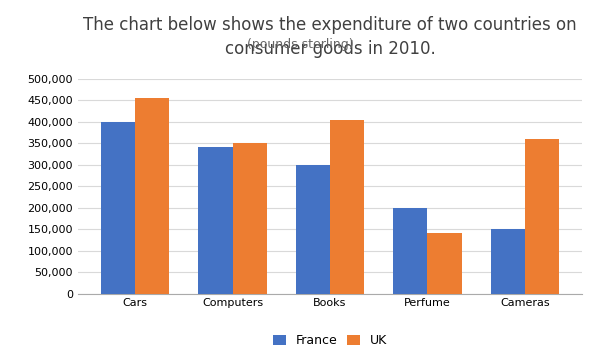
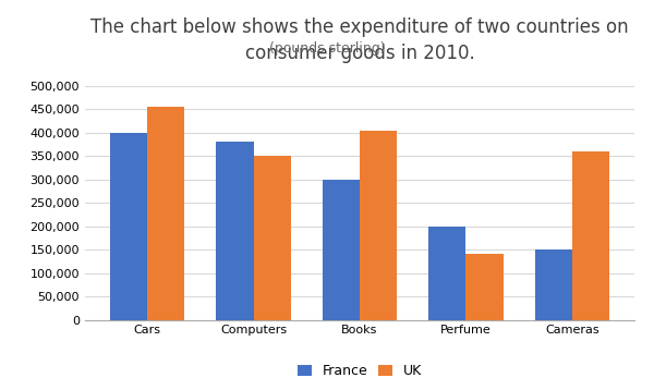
France/Computers: 340,000 -> 380,000
